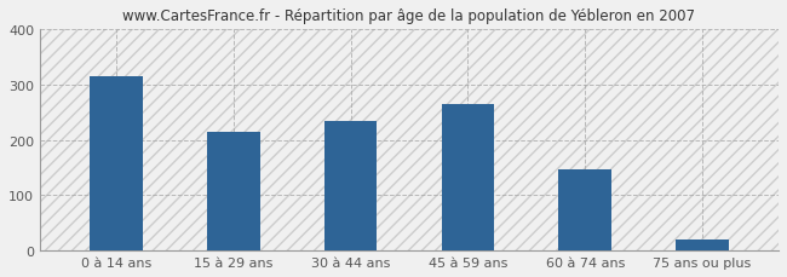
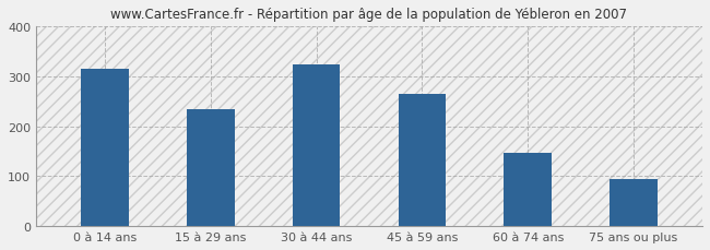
15 à 29 ans: 215 -> 234
30 à 44 ans: 235 -> 323
75 ans ou plus: 20 -> 94
